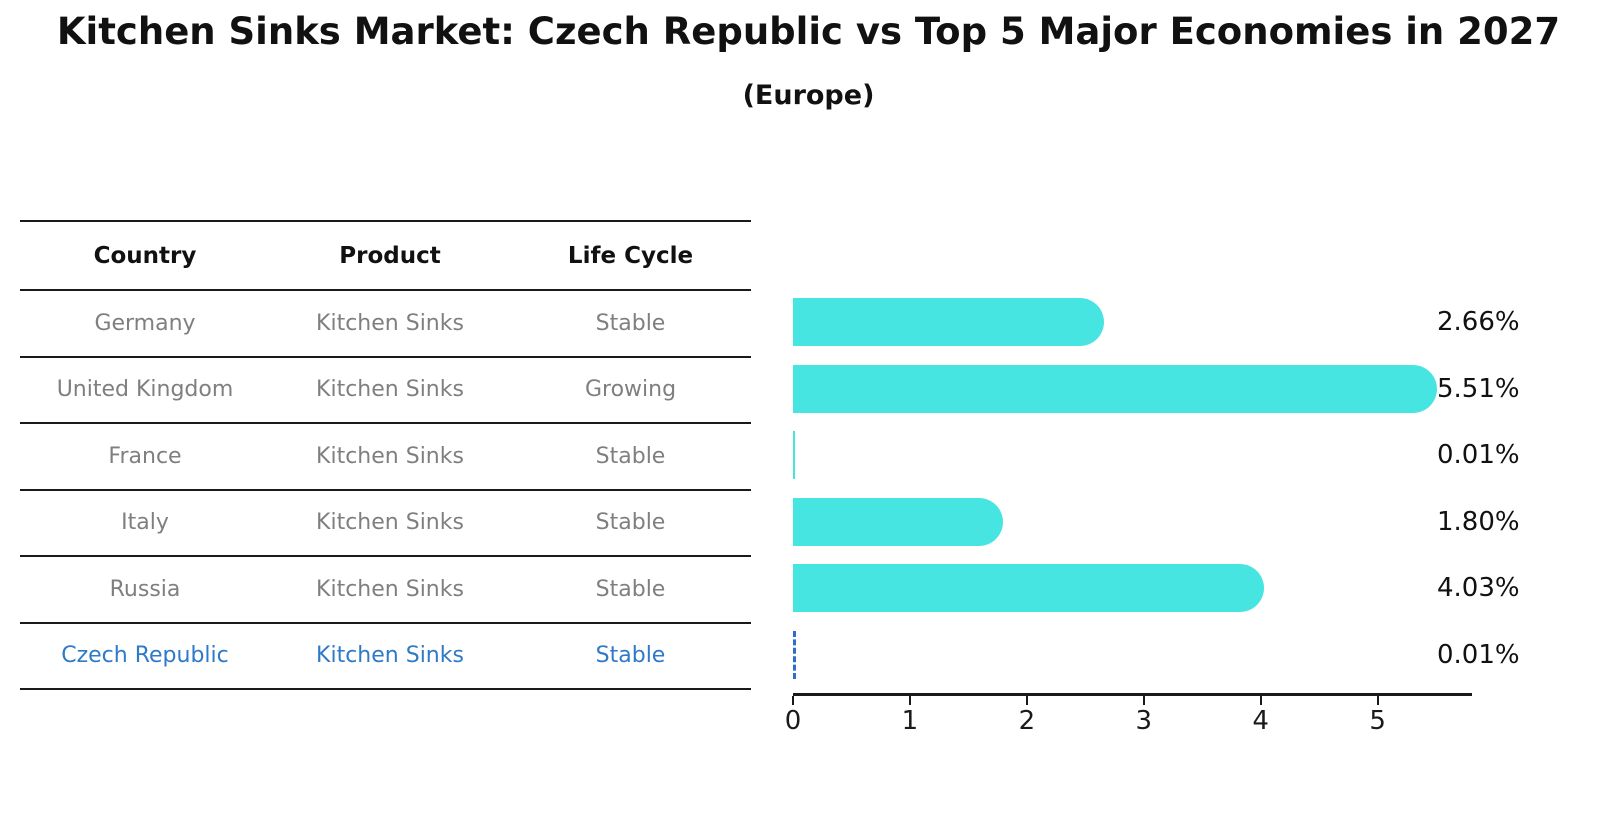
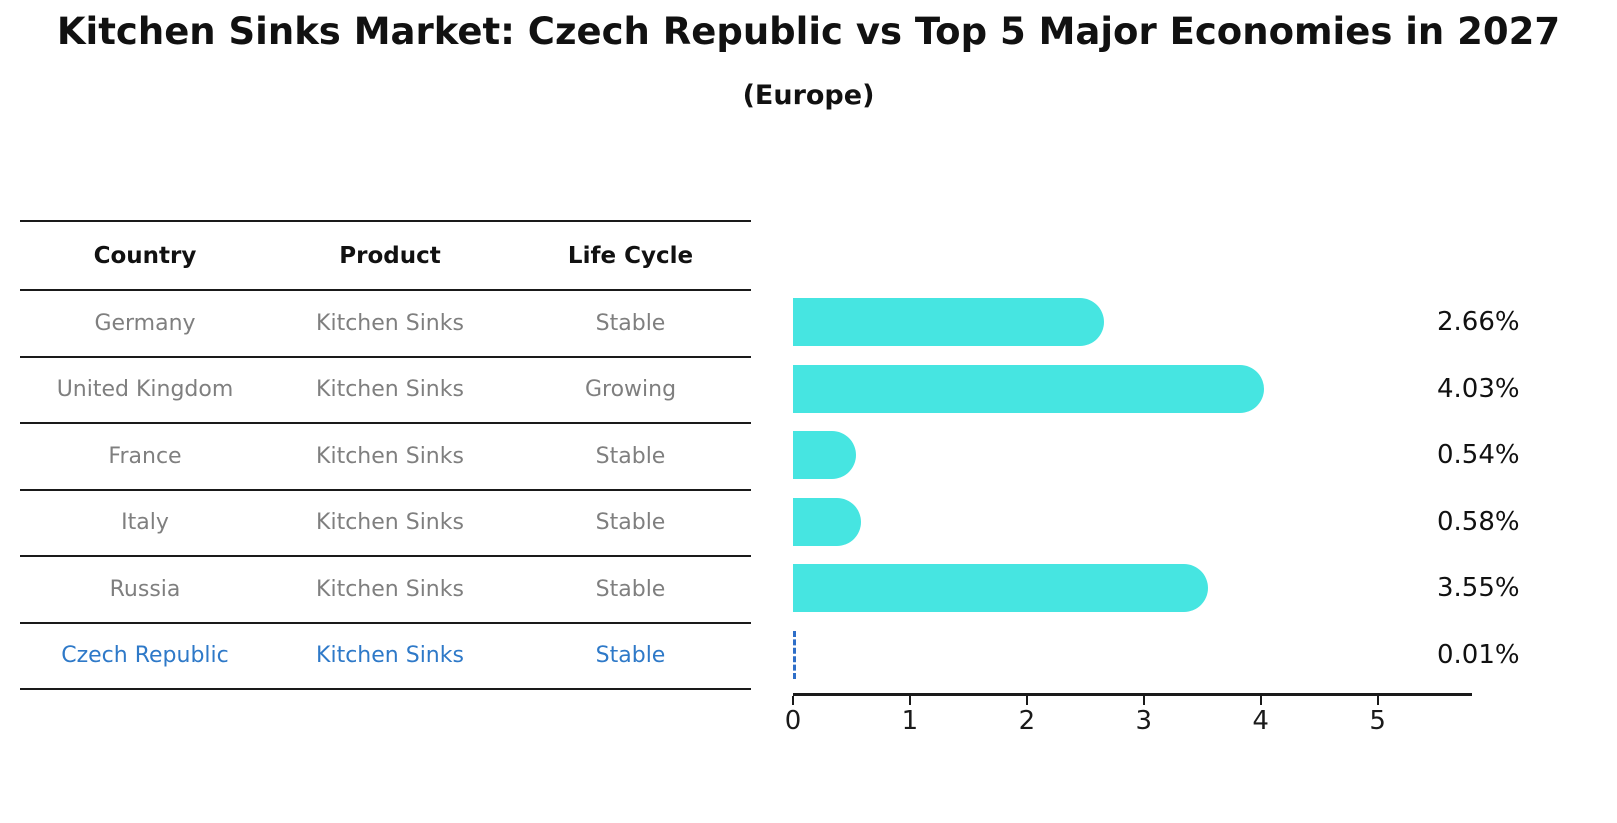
United Kingdom: 5.51% -> 4.03%
France: 0.01% -> 0.54%
Italy: 1.80% -> 0.58%
Russia: 4.03% -> 3.55%
